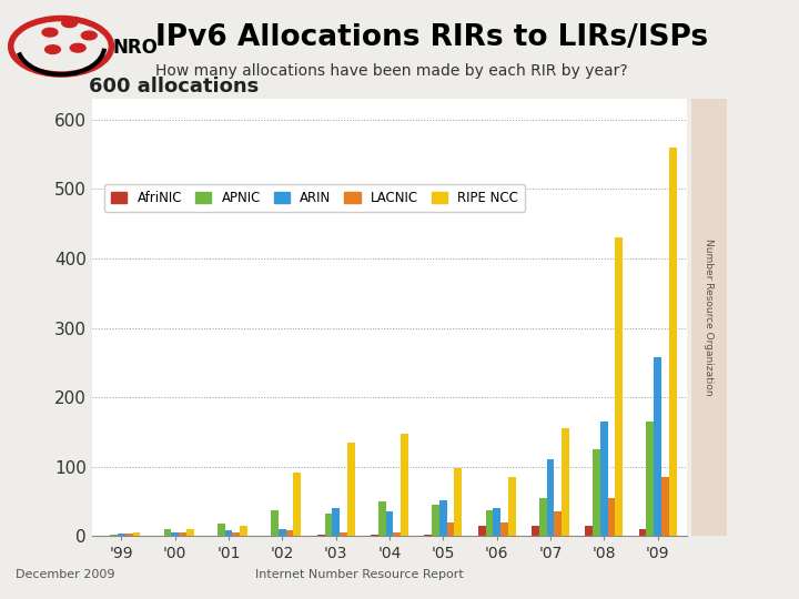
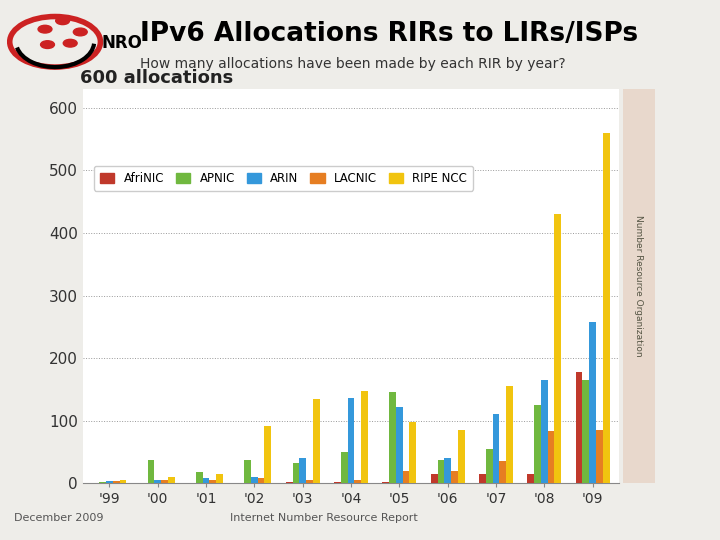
APNIC/'00: 10 -> 38
ARIN/'04: 35 -> 136
APNIC/'05: 45 -> 146
ARIN/'05: 52 -> 122
LACNIC/'08: 55 -> 84
AfriNIC/'09: 10 -> 178
